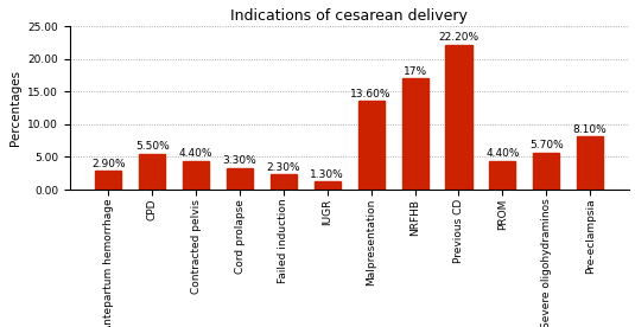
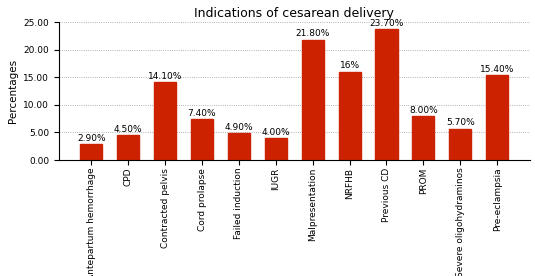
CPD: 5.50% -> 4.50%
Contracted pelvis: 4.40% -> 14.10%
Cord prolapse: 3.30% -> 7.40%
Failed induction: 2.30% -> 4.90%
IUGR: 1.30% -> 4.00%
Malpresentation: 13.60% -> 21.80%
NRFHB: 17% -> 16%
Previous CD: 22.20% -> 23.70%
PROM: 4.40% -> 8.00%
Pre-eclampsia: 8.10% -> 15.40%
